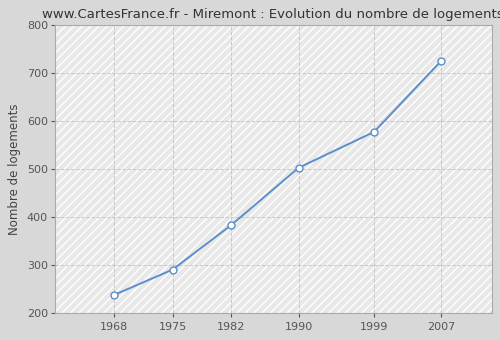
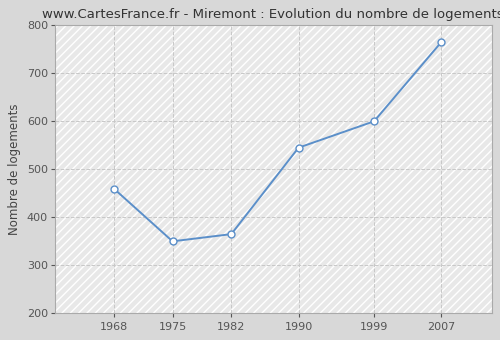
1968: 238 -> 460
1975: 291 -> 350
1982: 384 -> 365
1990: 503 -> 545
1999: 578 -> 600
2007: 726 -> 765
